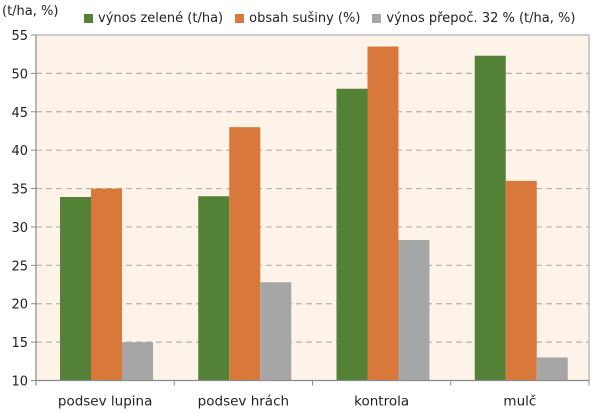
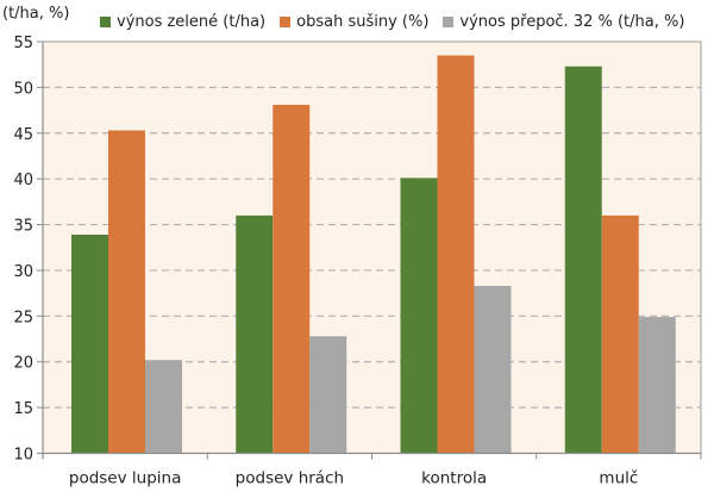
obsah sušiny (%)/podsev lupina: 35 -> 45
výnos přepoč. 32 % (t/ha, %)/podsev lupina: 15 -> 20
výnos zelené (t/ha)/podsev hrách: 34 -> 36
obsah sušiny (%)/podsev hrách: 43 -> 48
výnos zelené (t/ha)/kontrola: 48 -> 40
výnos přepoč. 32 % (t/ha, %)/mulč: 13 -> 25
